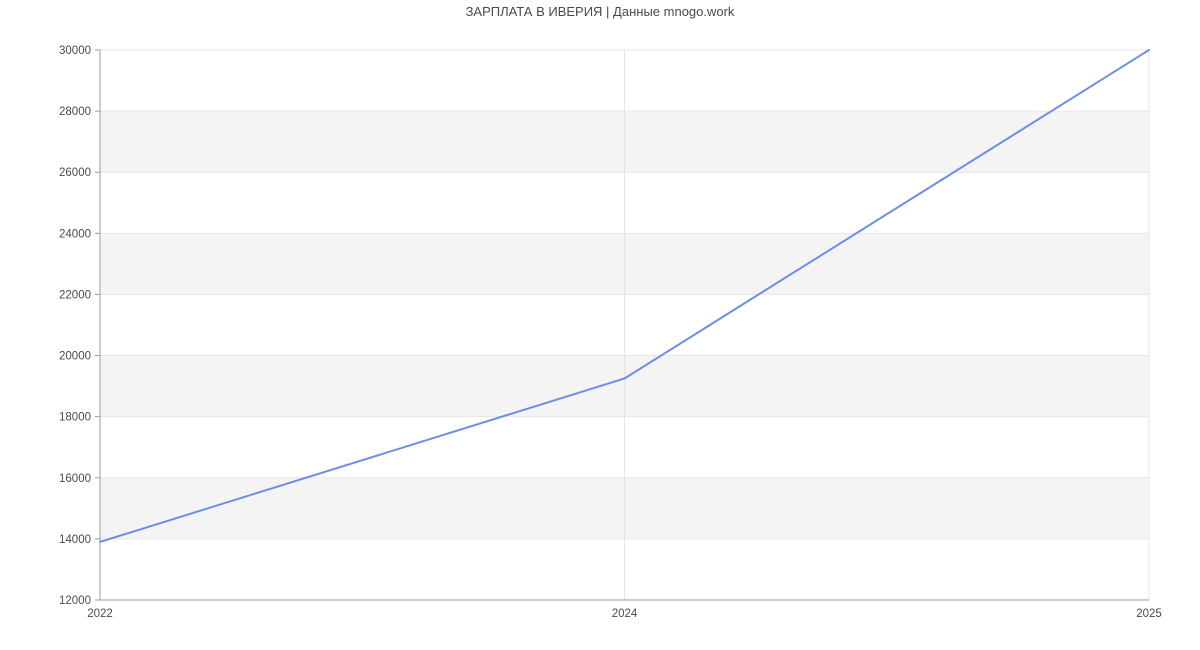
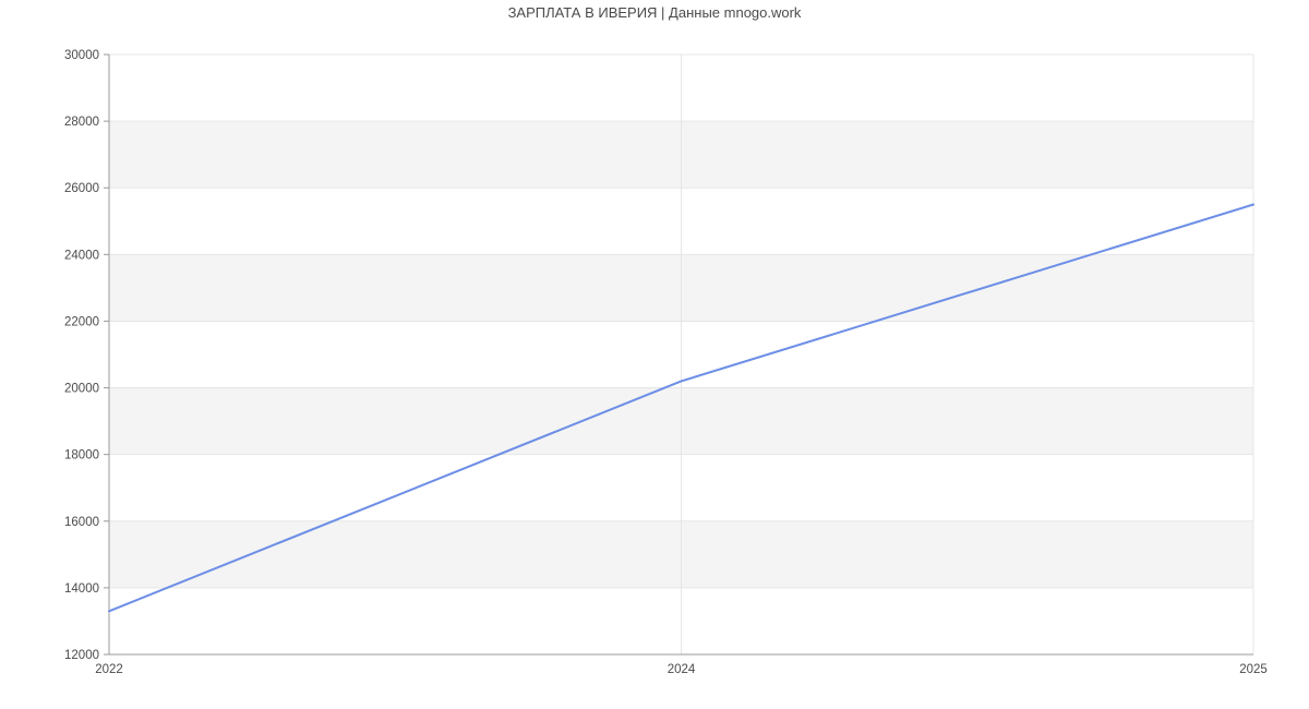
2022: 13900 -> 13300
2024: 19200 -> 20200
2025: 30000 -> 25500
